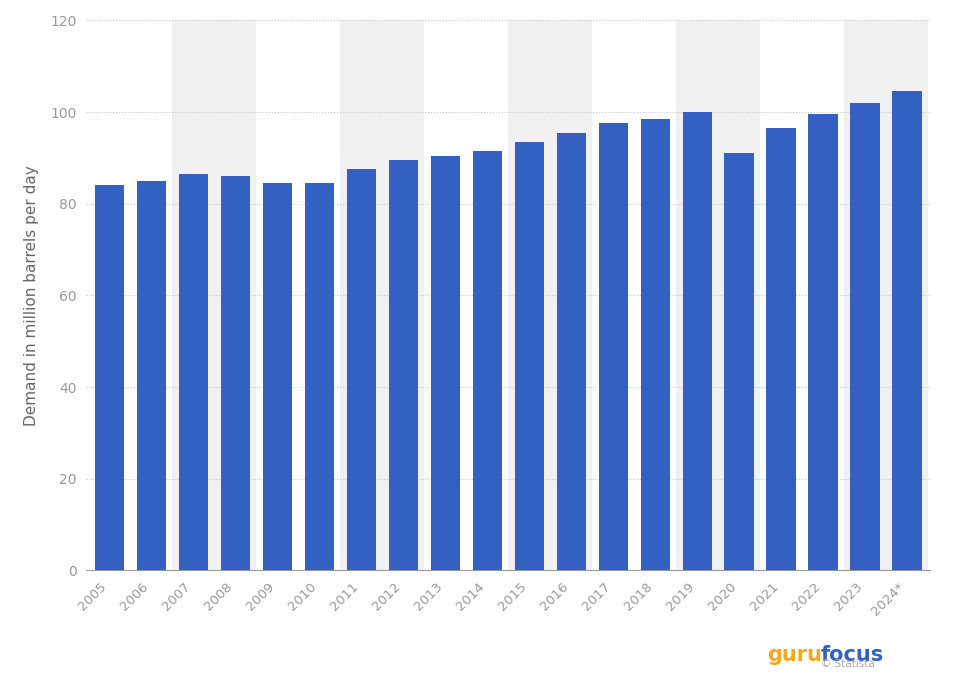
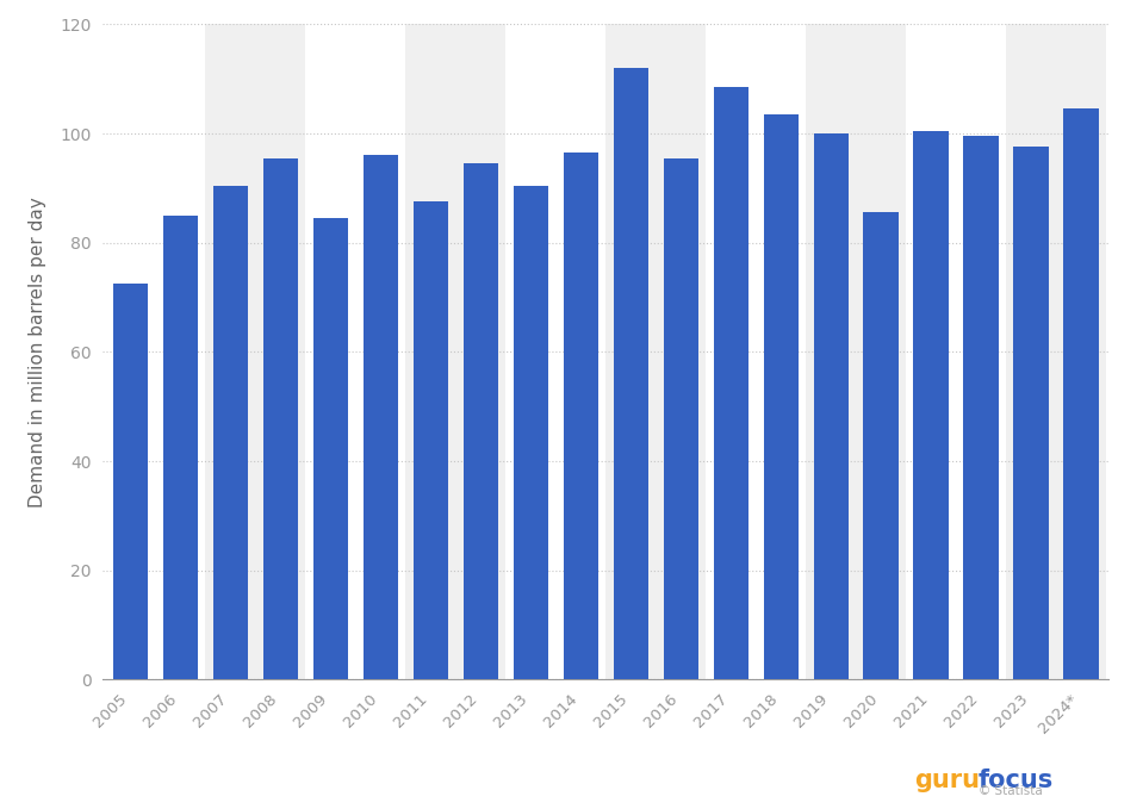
2005: 84.0 -> 72.5
2007: 86.5 -> 90.5
2008: 86.0 -> 95.5
2010: 84.5 -> 96.0
2012: 89.5 -> 94.5
2014: 91.5 -> 96.5
2015: 93.5 -> 112.0
2017: 97.5 -> 108.5
2018: 98.5 -> 103.5
2020: 91.0 -> 85.5
2021: 96.5 -> 100.5
2023: 102.0 -> 97.5
